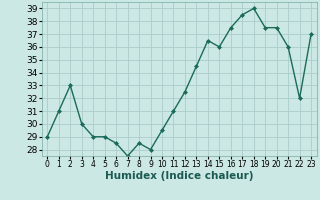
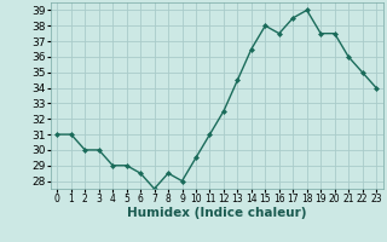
0: 29.0 -> 31.0
2: 33.0 -> 30.0
15: 36.0 -> 38.0
22: 32.0 -> 35.0
23: 37.0 -> 34.0
